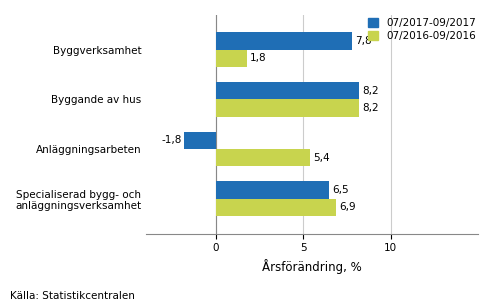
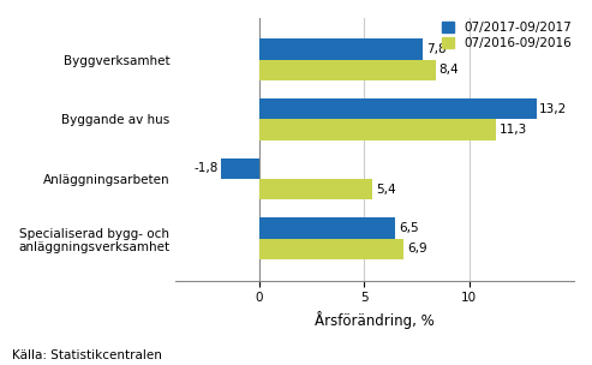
07/2016-09/2016/Byggverksamhet: 1,8 -> 8,4
07/2017-09/2017/Byggande av hus: 8,2 -> 13,2
07/2016-09/2016/Byggande av hus: 8,2 -> 11,3
